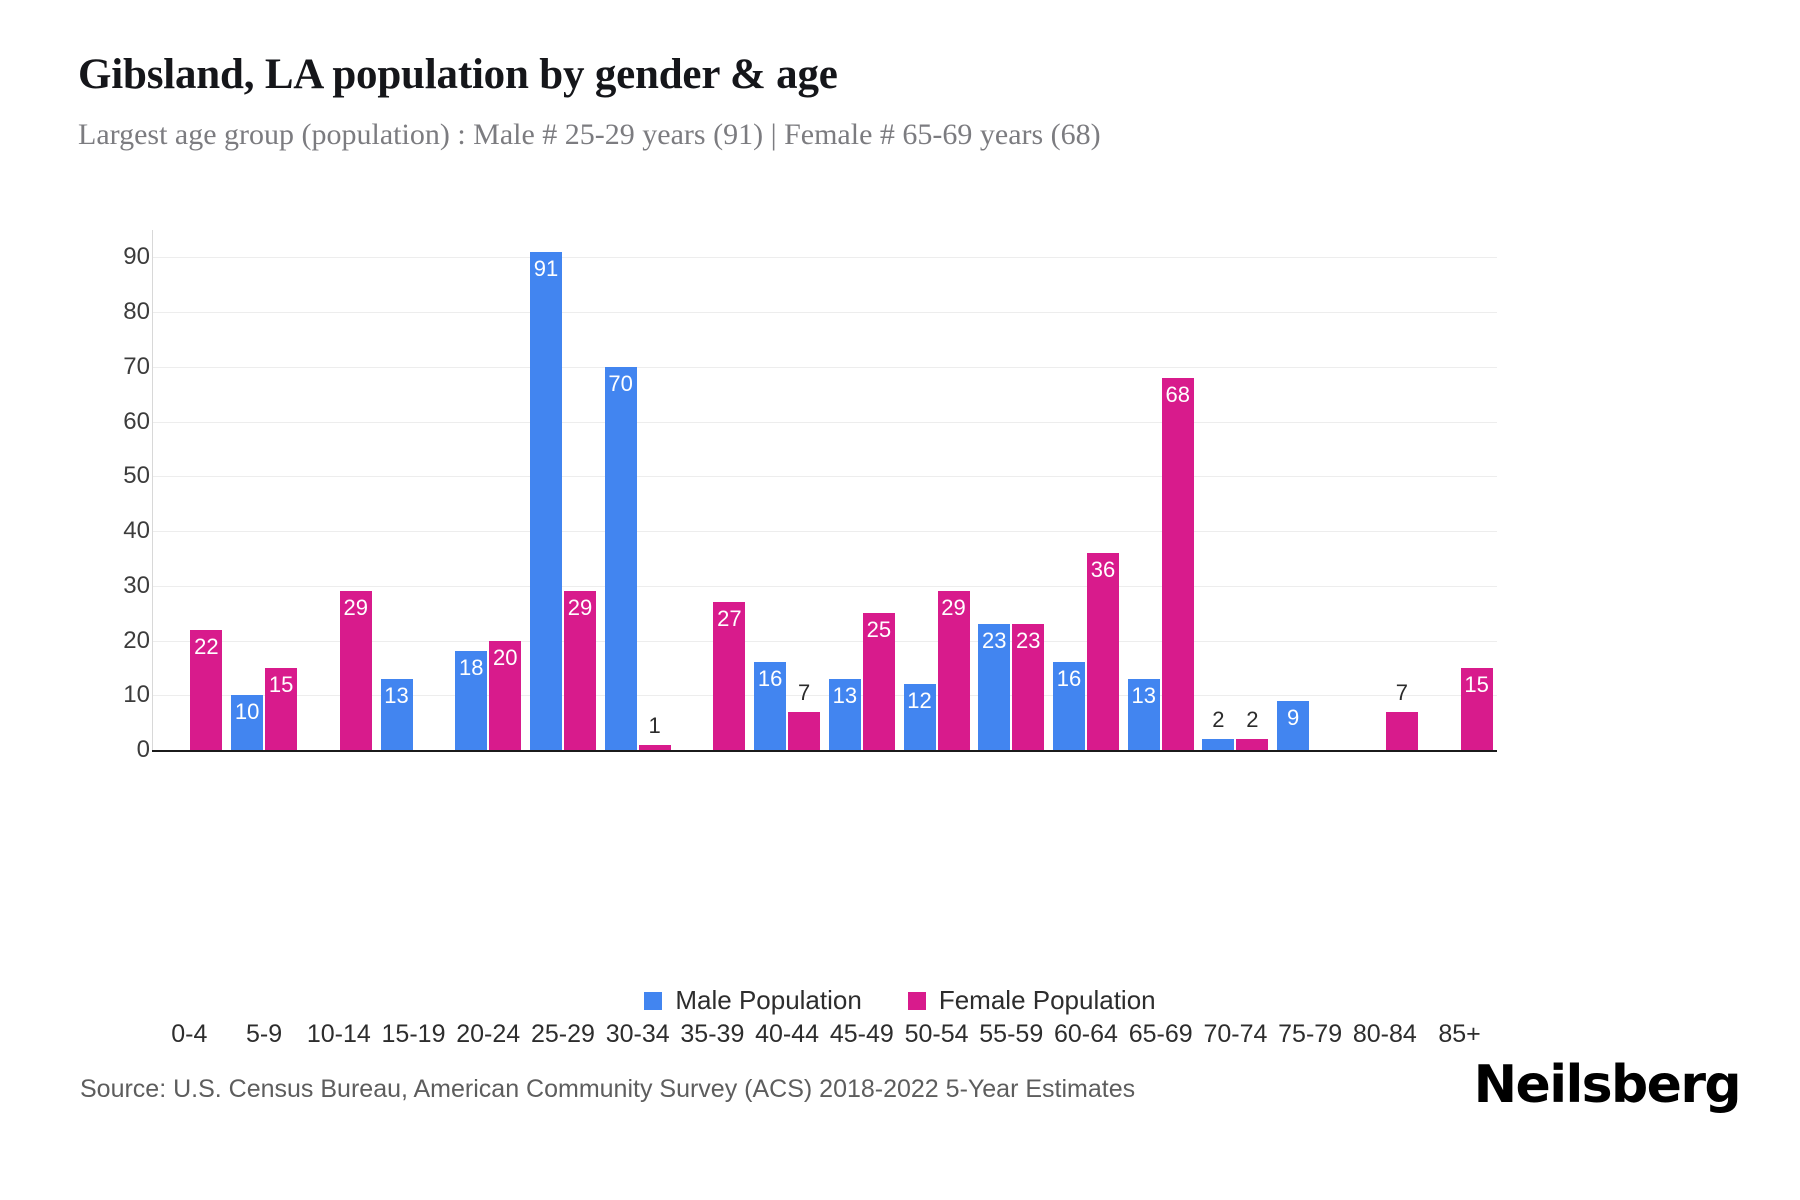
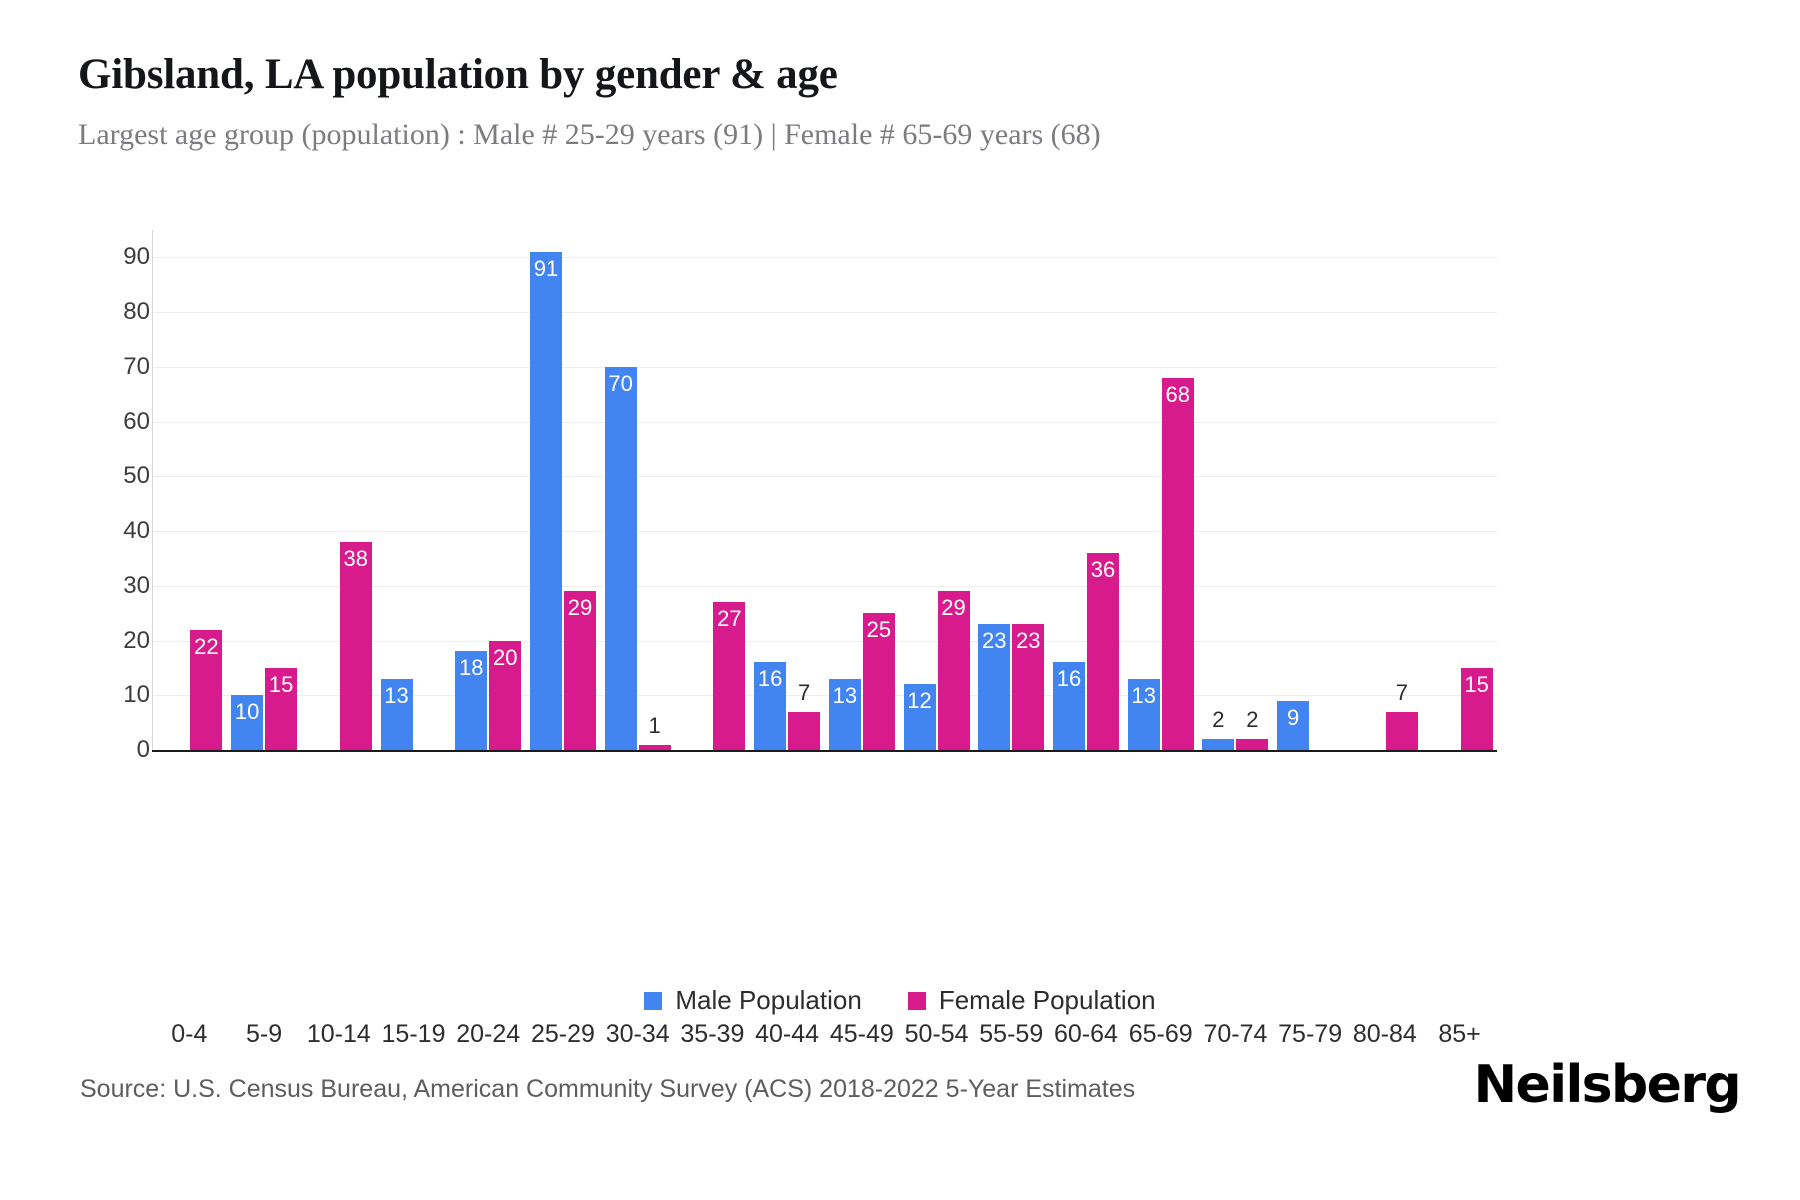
Female Population/10-14: 29 -> 38
